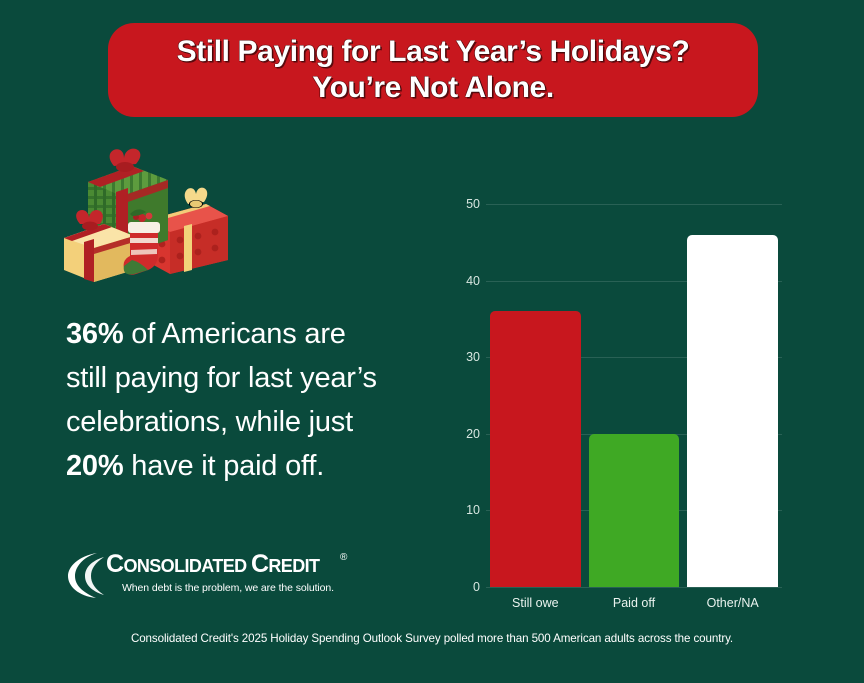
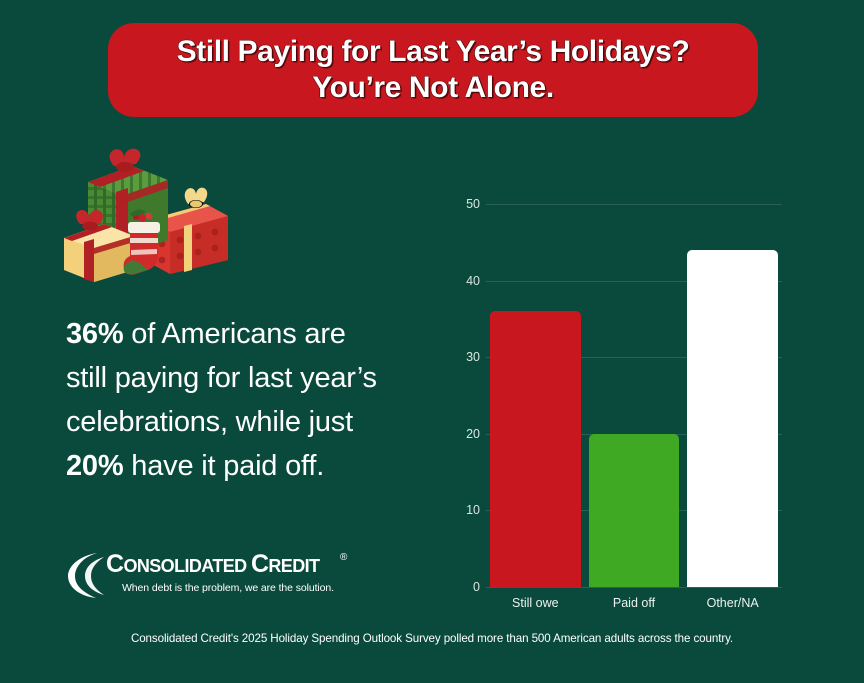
Other/NA: 46 -> 44
